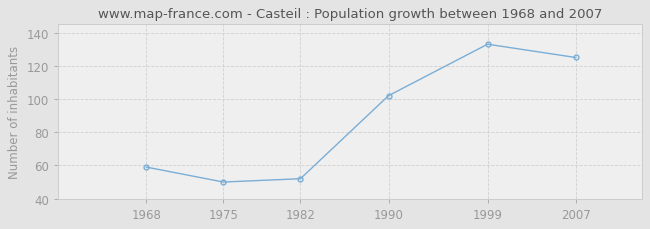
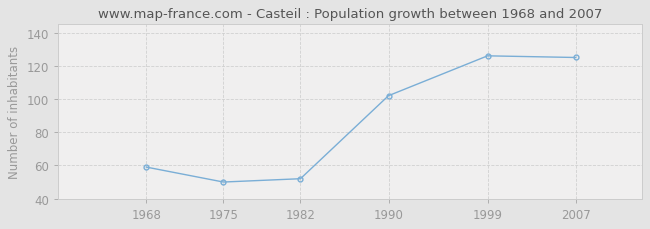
1999: 133 -> 126
